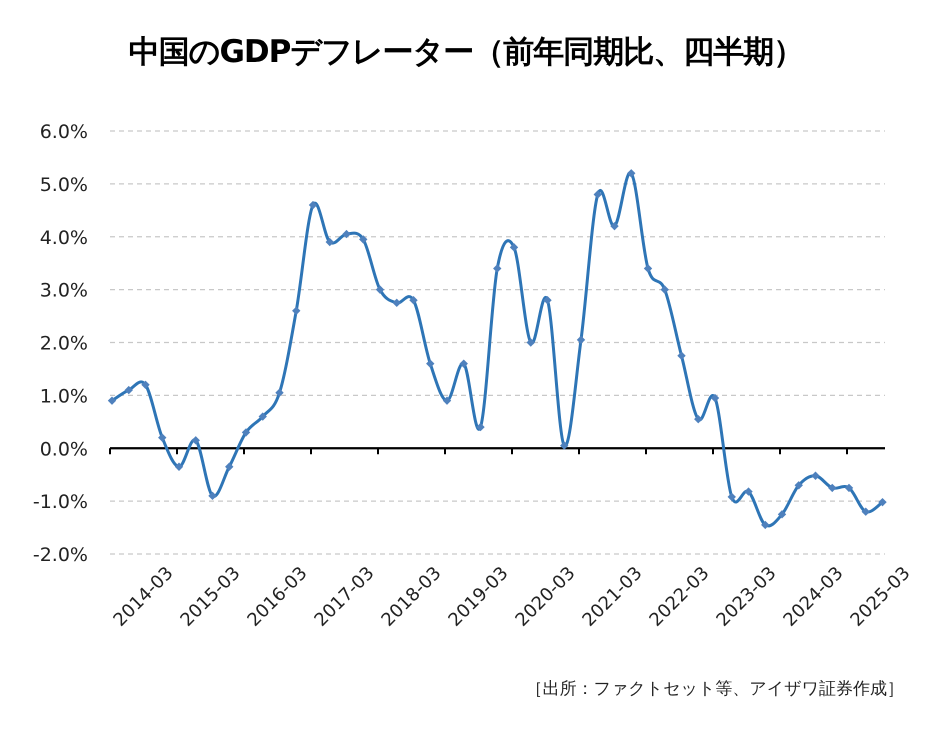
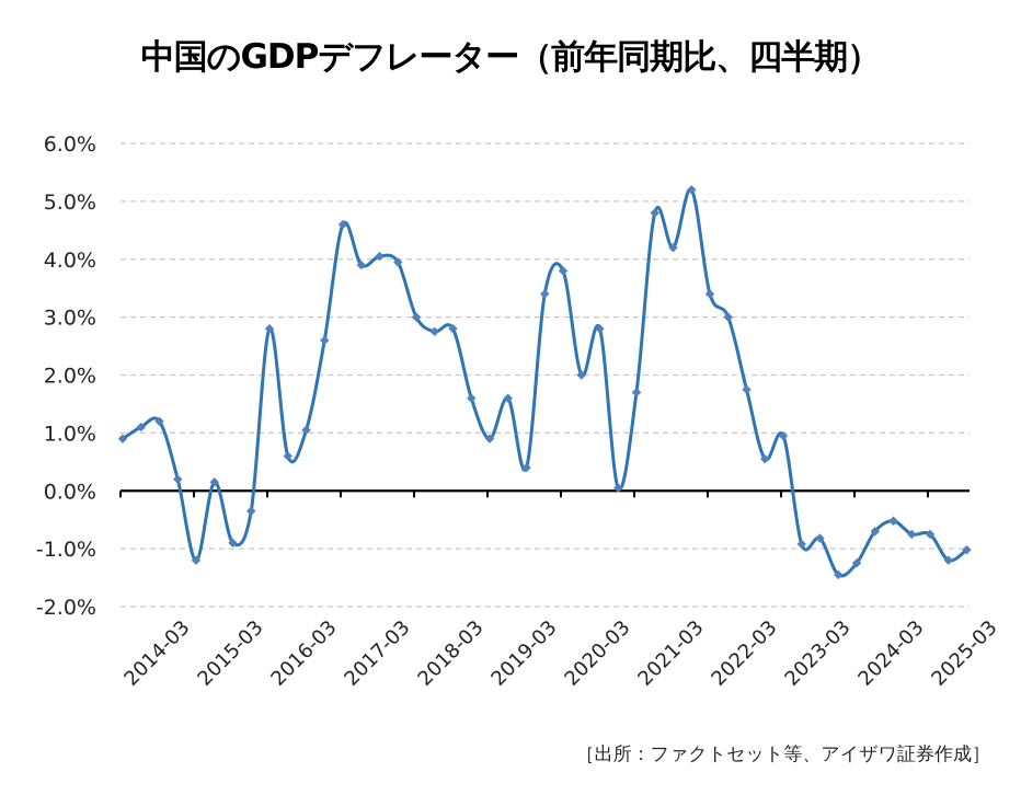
2015-03: -0.3% -> -1.2%
2016-03: 0.3% -> 2.8%
2021-03: 2.0% -> 1.7%
